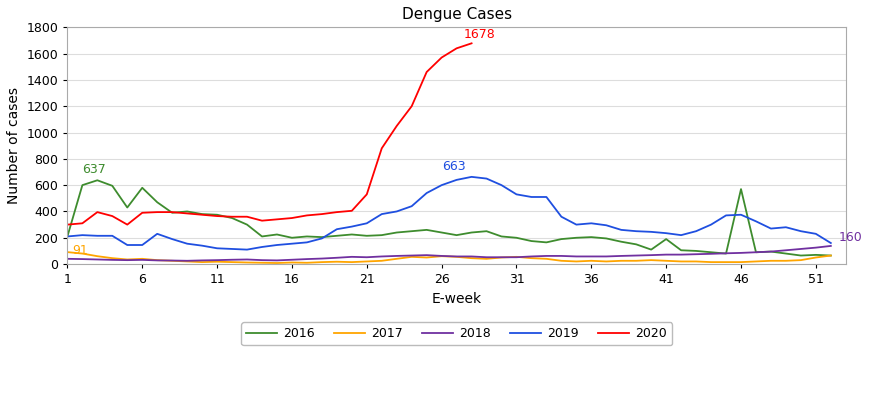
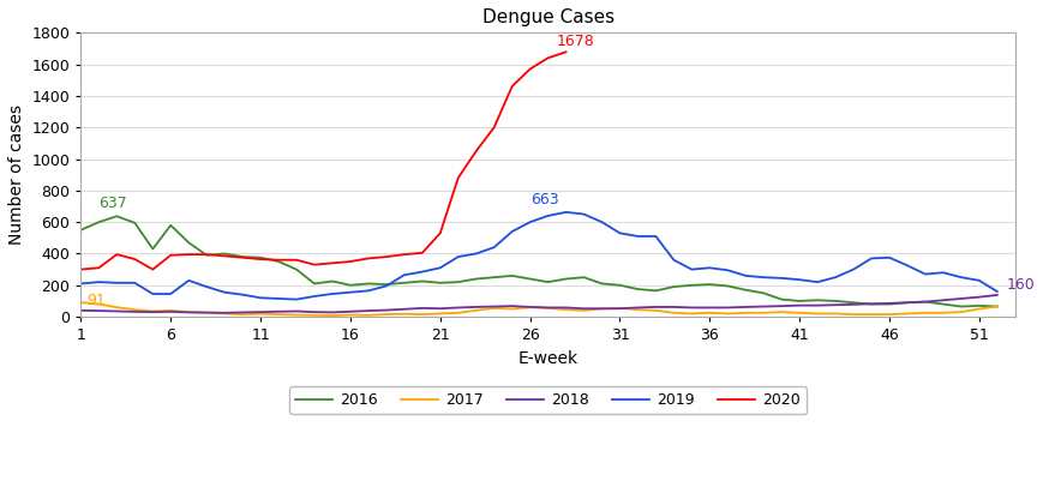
2016/1: 210 -> 550
2016/41: 190 -> 100
2016/46: 570 -> 80
